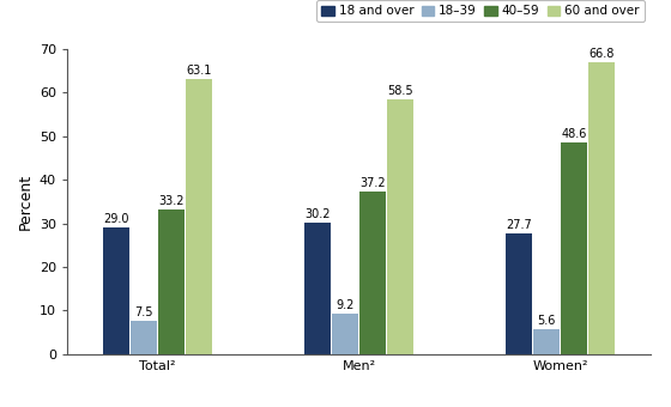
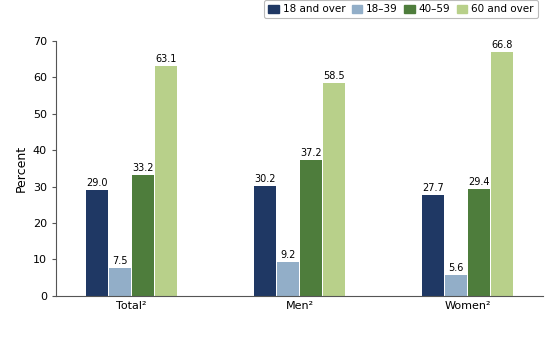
40–59/Women²: 48.6 -> 29.4
